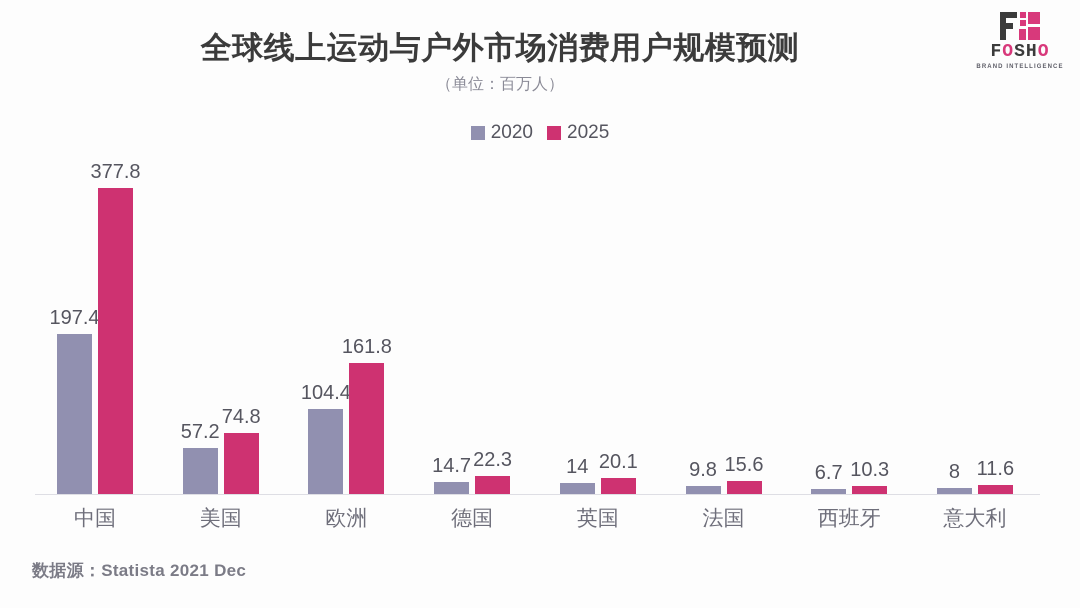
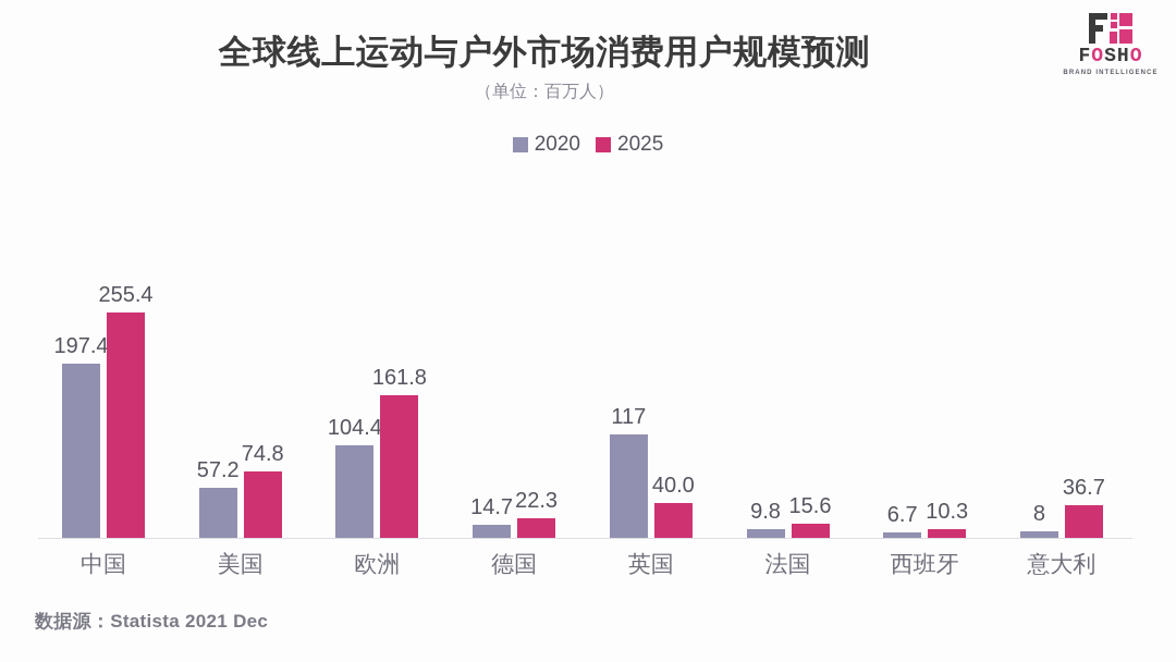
2025/中国: 377.8 -> 255.4
2020/英国: 14 -> 117
2025/英国: 20.1 -> 40.0
2025/意大利: 11.6 -> 36.7
